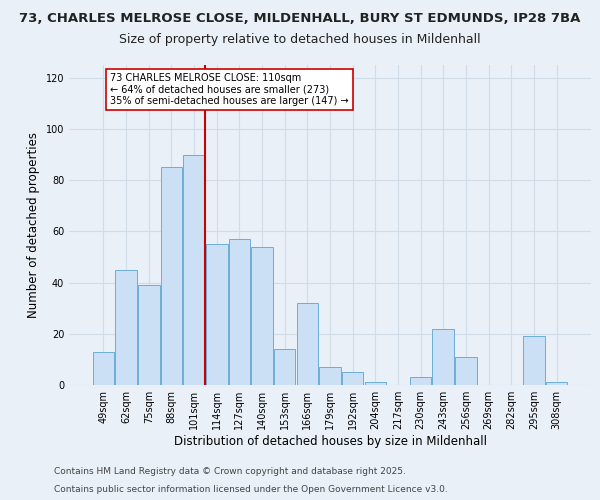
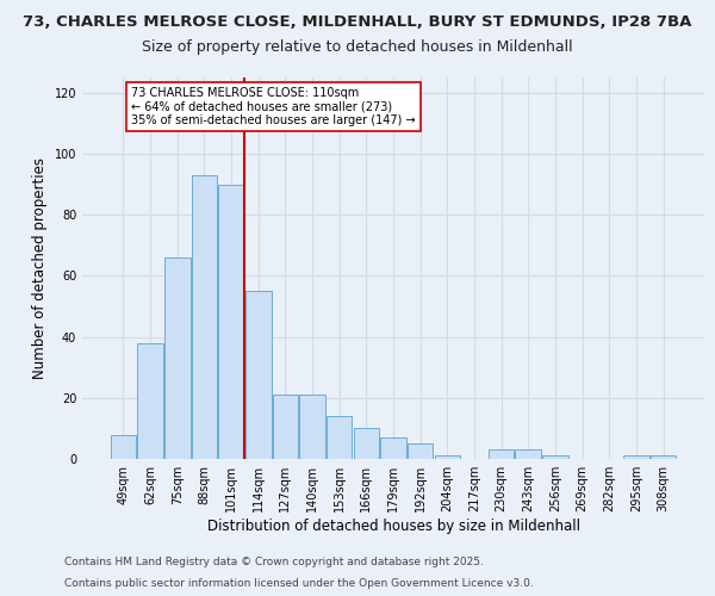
49sqm: 13 -> 8
62sqm: 45 -> 38
75sqm: 39 -> 66
88sqm: 85 -> 93
127sqm: 57 -> 21
140sqm: 54 -> 21
166sqm: 32 -> 10
243sqm: 22 -> 3
256sqm: 11 -> 1
295sqm: 19 -> 1
